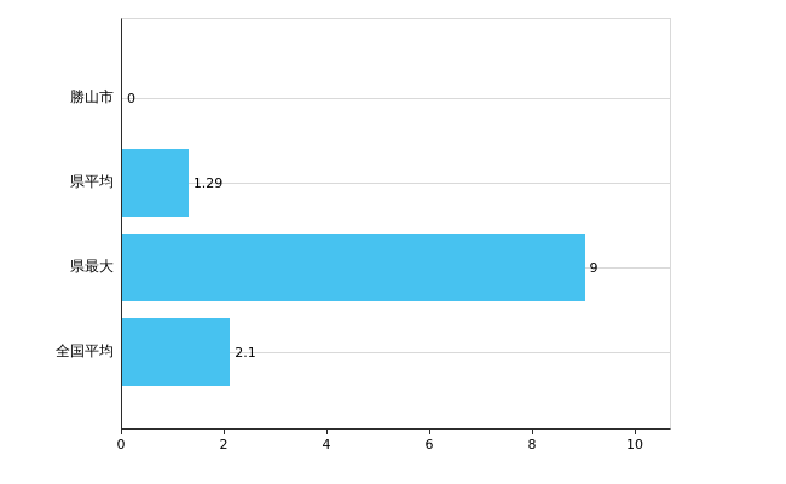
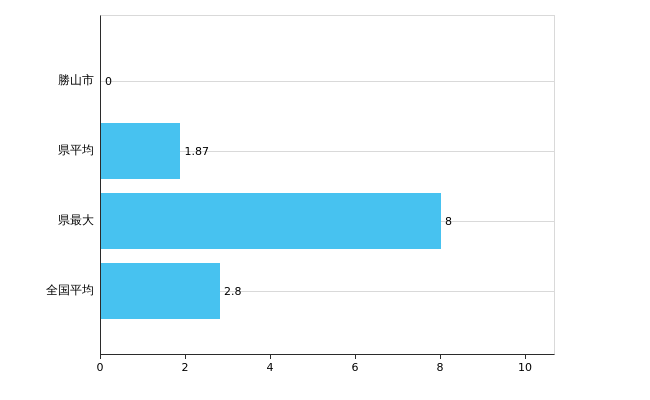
県平均: 1.29 -> 1.87
県最大: 9 -> 8
全国平均: 2.1 -> 2.8
